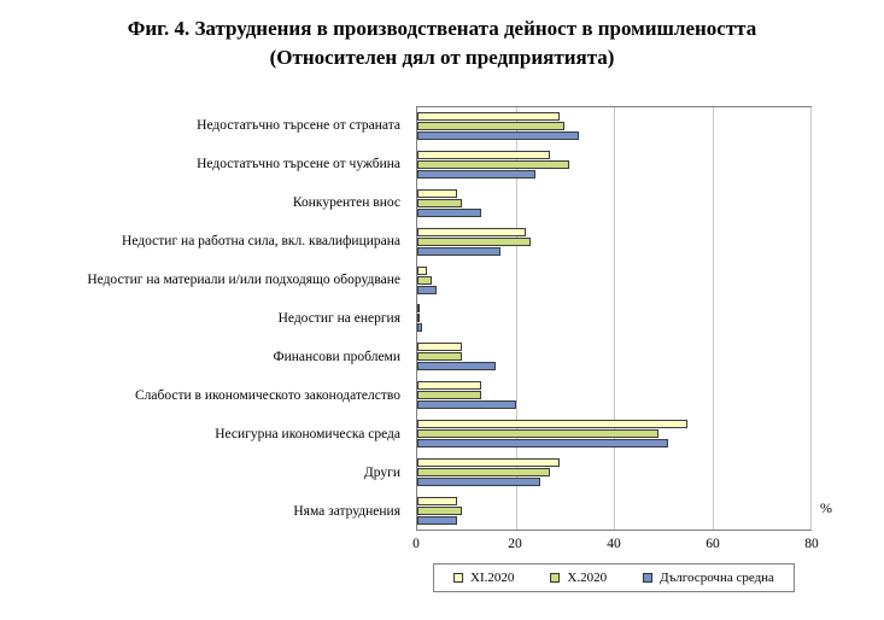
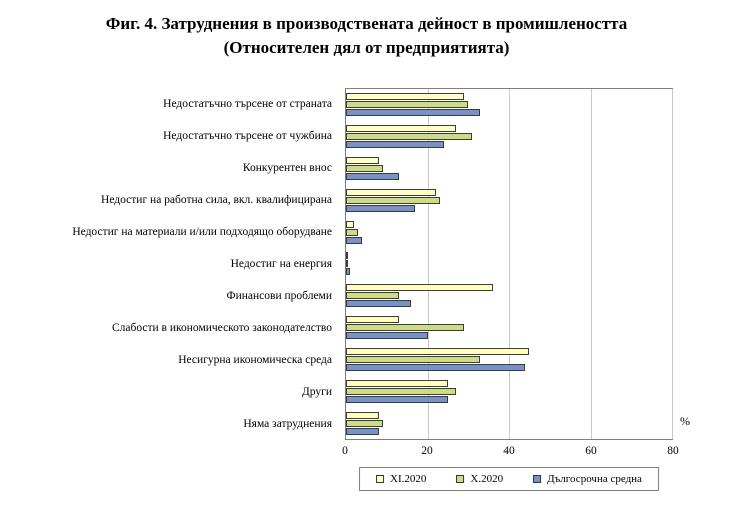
XI.2020/Финансови проблеми: 9 -> 36
X.2020/Финансови проблеми: 9 -> 13
X.2020/Слабости в икономическото законодателство: 13 -> 29
XI.2020/Несигурна икономическа среда: 55 -> 45
X.2020/Несигурна икономическа среда: 49 -> 33
Дългосрочна средна/Несигурна икономическа среда: 51 -> 44
XI.2020/Други: 29 -> 25
